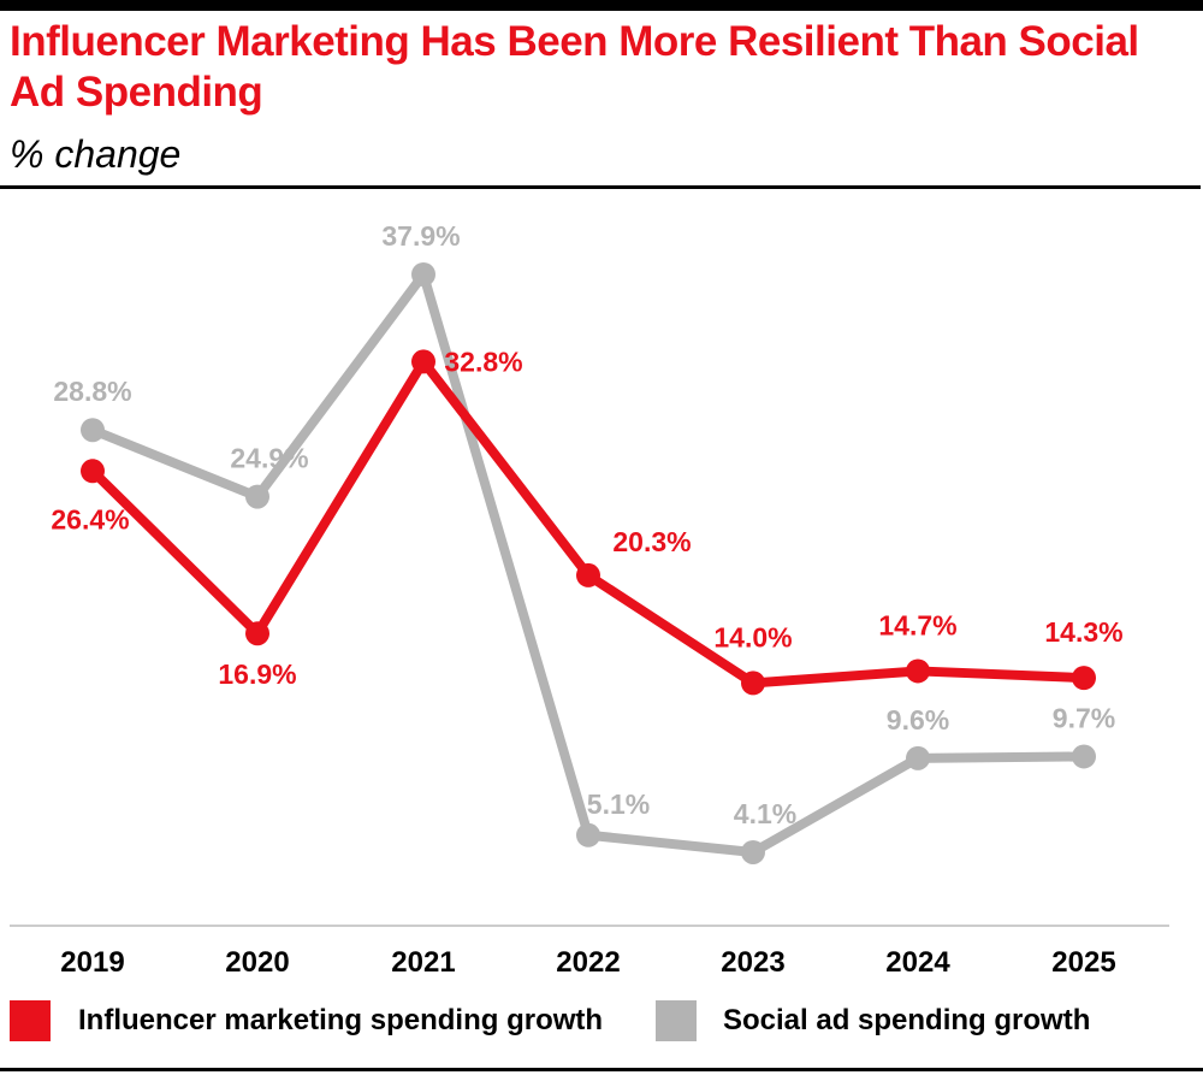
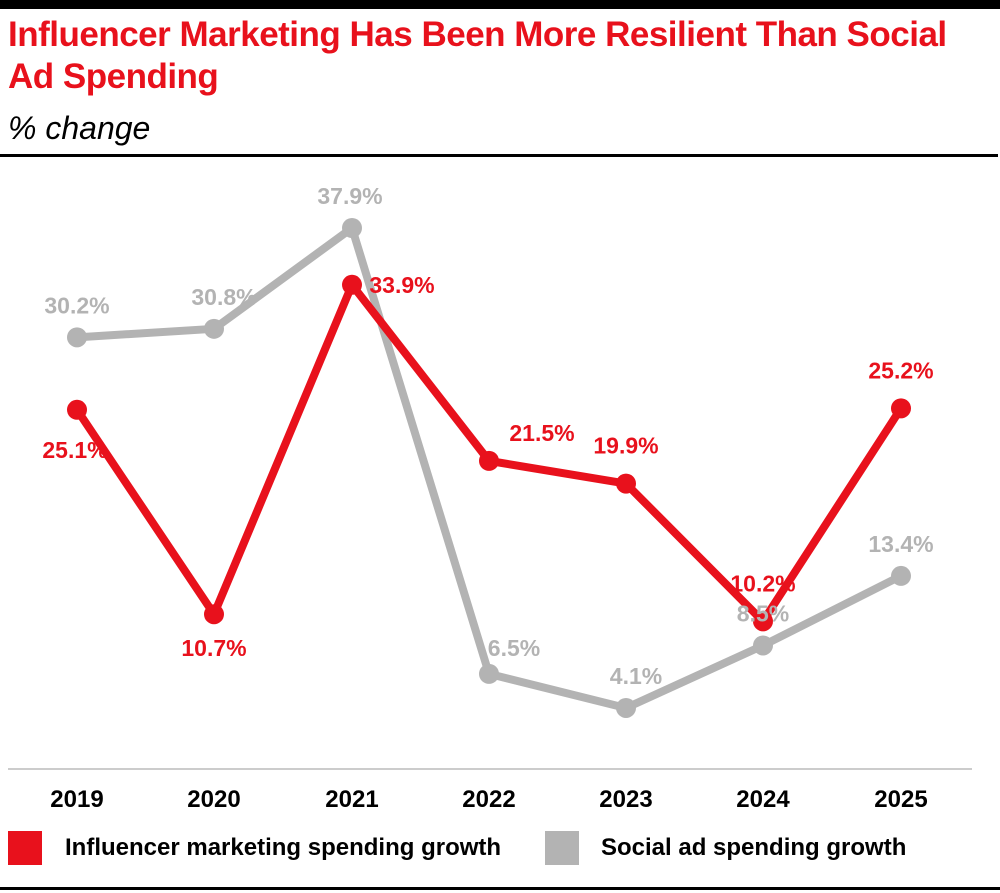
Influencer marketing spending growth/2019: 26.4% -> 25.1%
Social ad spending growth/2019: 28.8% -> 30.2%
Influencer marketing spending growth/2020: 16.9% -> 10.7%
Social ad spending growth/2020: 24.9% -> 30.8%
Influencer marketing spending growth/2021: 32.8% -> 33.9%
Influencer marketing spending growth/2022: 20.3% -> 21.5%
Social ad spending growth/2022: 5.1% -> 6.5%
Influencer marketing spending growth/2023: 14.0% -> 19.9%
Influencer marketing spending growth/2024: 14.7% -> 10.2%
Social ad spending growth/2024: 9.6% -> 8.5%
Influencer marketing spending growth/2025: 14.3% -> 25.2%
Social ad spending growth/2025: 9.7% -> 13.4%
